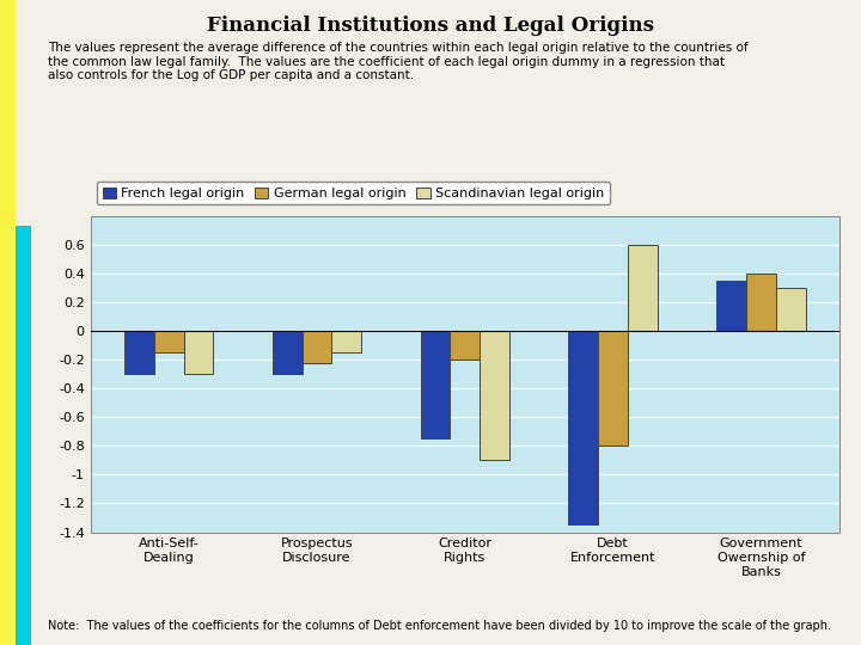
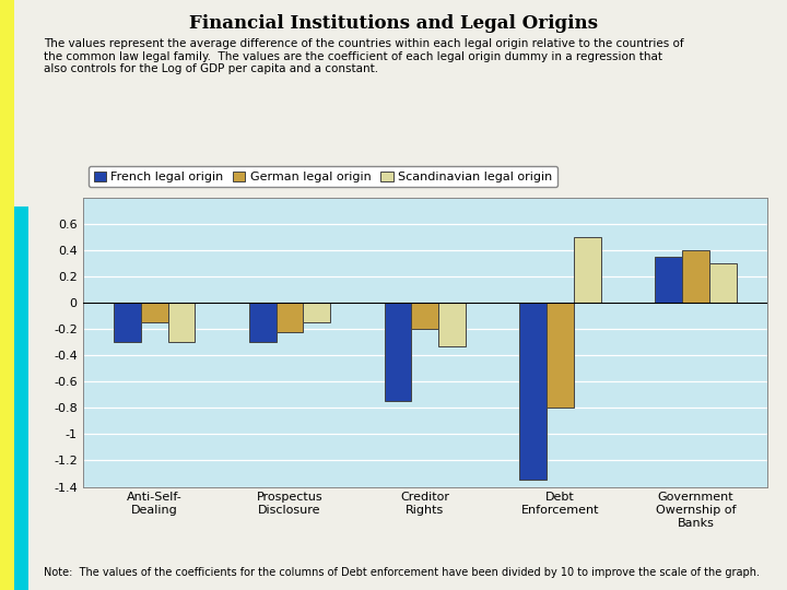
Scandinavian legal origin/Creditor Rights: -0.90 -> -0.33
Scandinavian legal origin/Debt Enforcement: 0.60 -> 0.50
